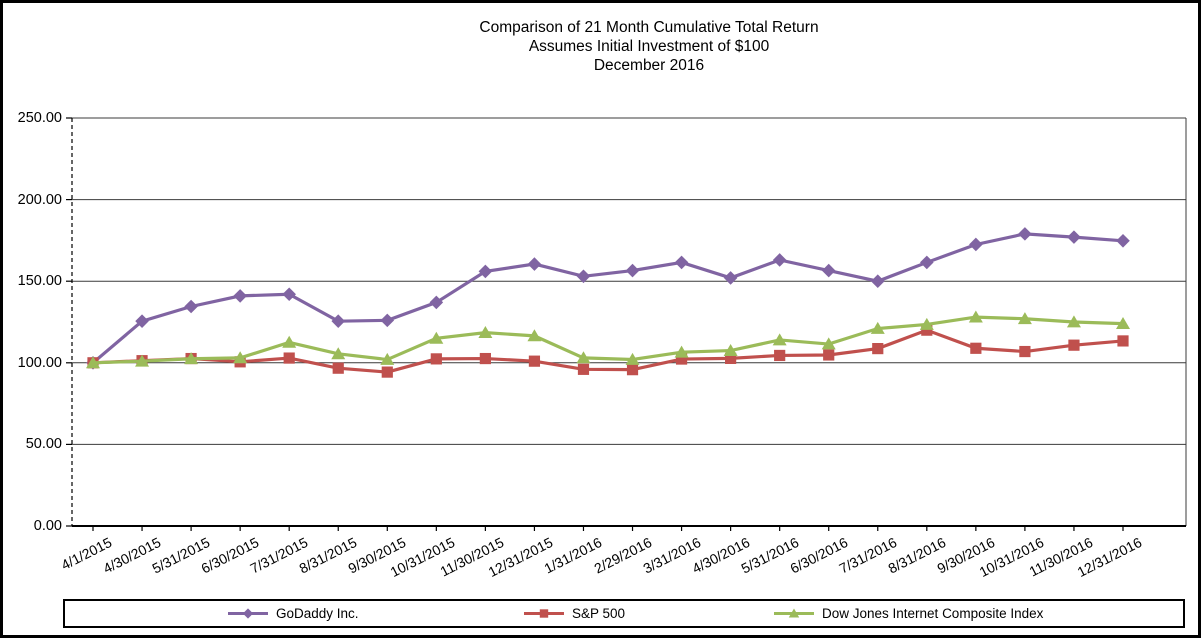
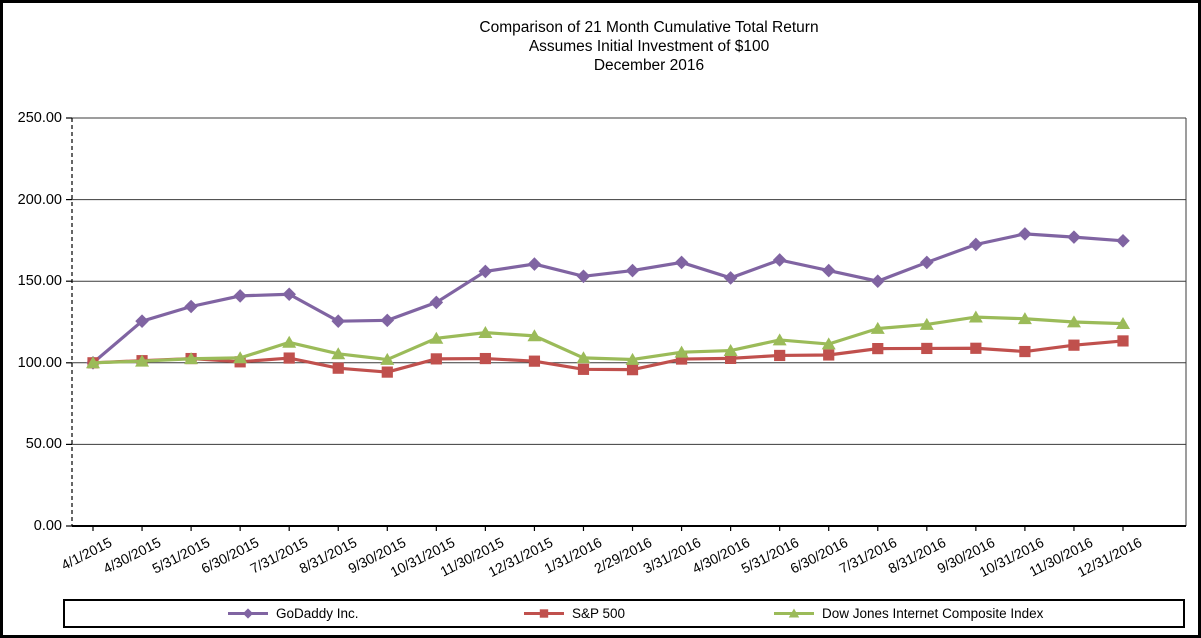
S&P 500/8/31/2016: 120 -> 109
